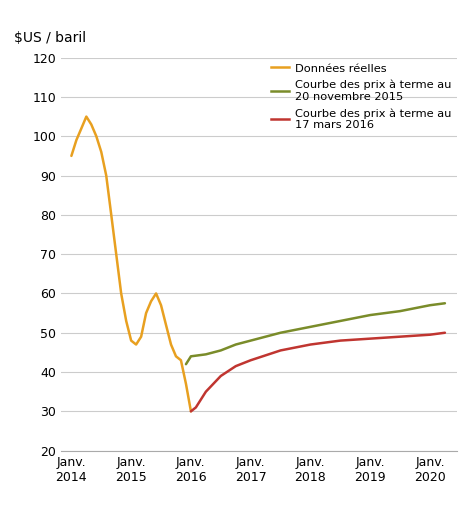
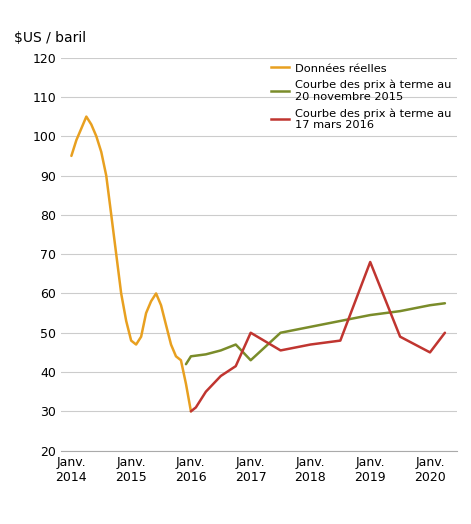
Courbe des prix à terme au 20 novembre 2015/Janv. 2017: 48.0 -> 43.0
Courbe des prix à terme au 17 mars 2016/Janv. 2017: 43.0 -> 50.0
Courbe des prix à terme au 17 mars 2016/Janv. 2019: 48.5 -> 68.0
Courbe des prix à terme au 17 mars 2016/Janv. 2020: 49.5 -> 45.0
